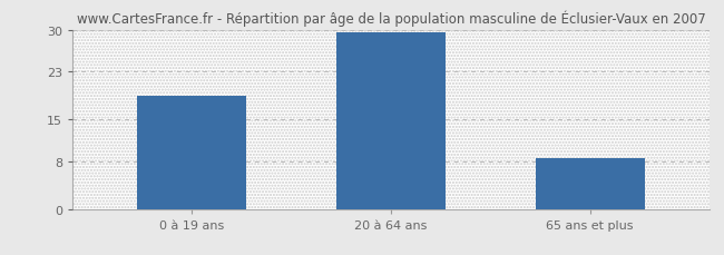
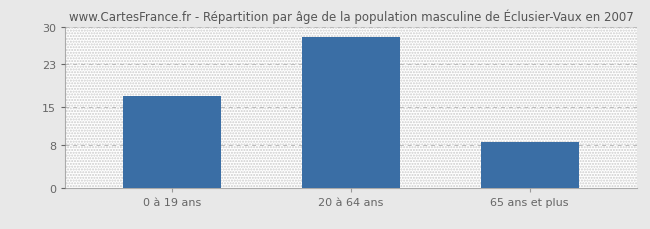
0 à 19 ans: 19.0 -> 17.0
20 à 64 ans: 29.5 -> 28.0
